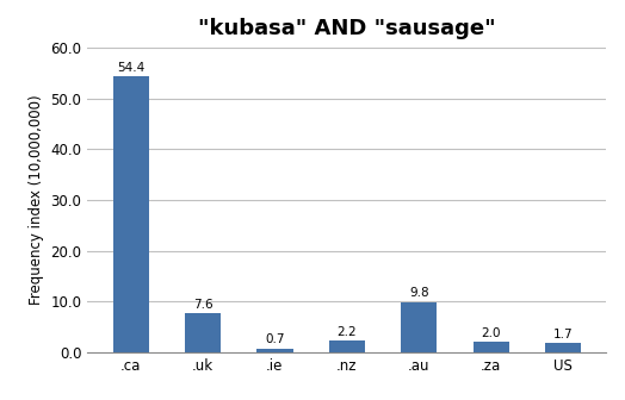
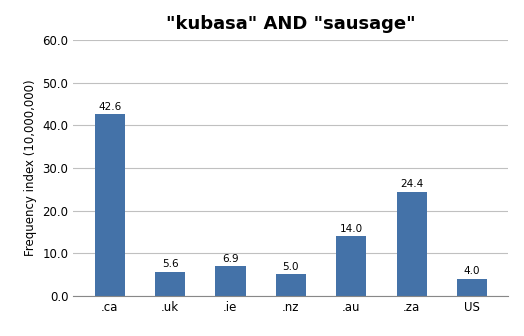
.ca: 54.4 -> 42.6
.uk: 7.6 -> 5.6
.ie: 0.7 -> 6.9
.nz: 2.2 -> 5.0
.au: 9.8 -> 14.0
.za: 2.0 -> 24.4
US: 1.7 -> 4.0
